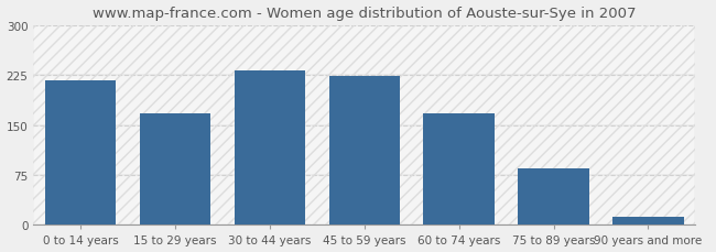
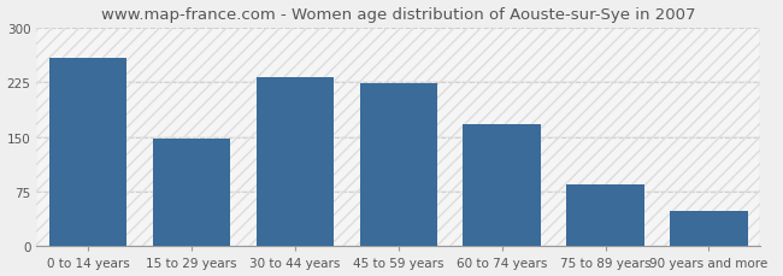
0 to 14 years: 218 -> 258
15 to 29 years: 168 -> 148
90 years and more: 13 -> 48
